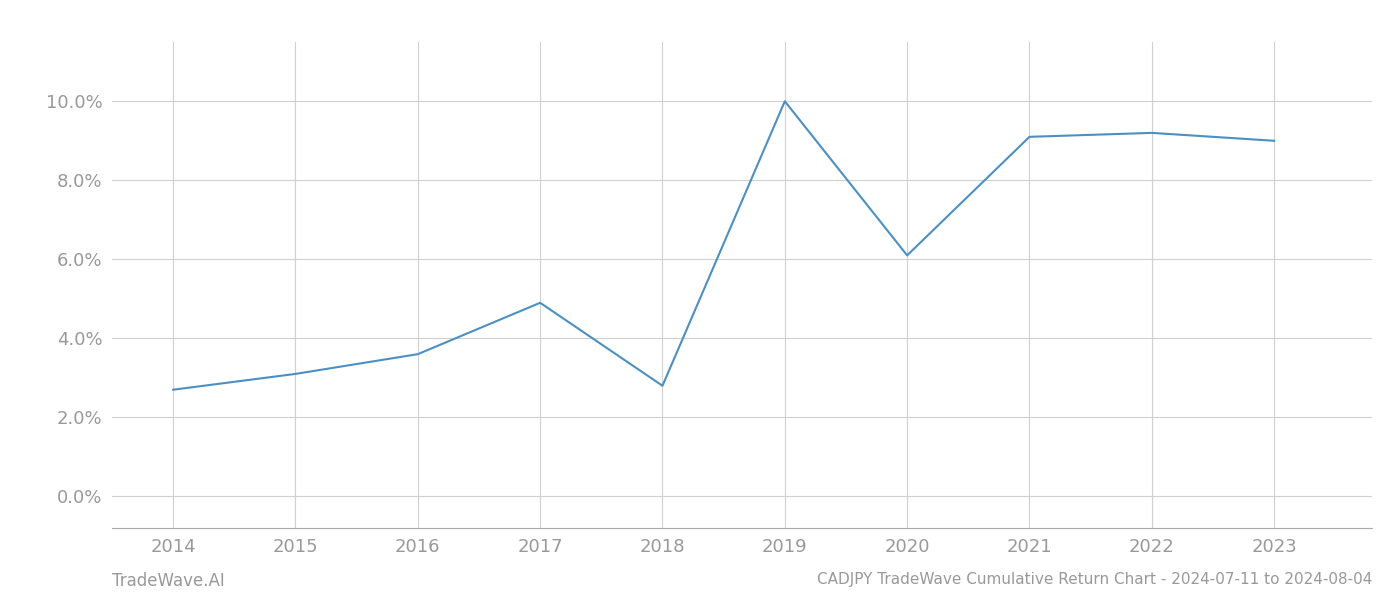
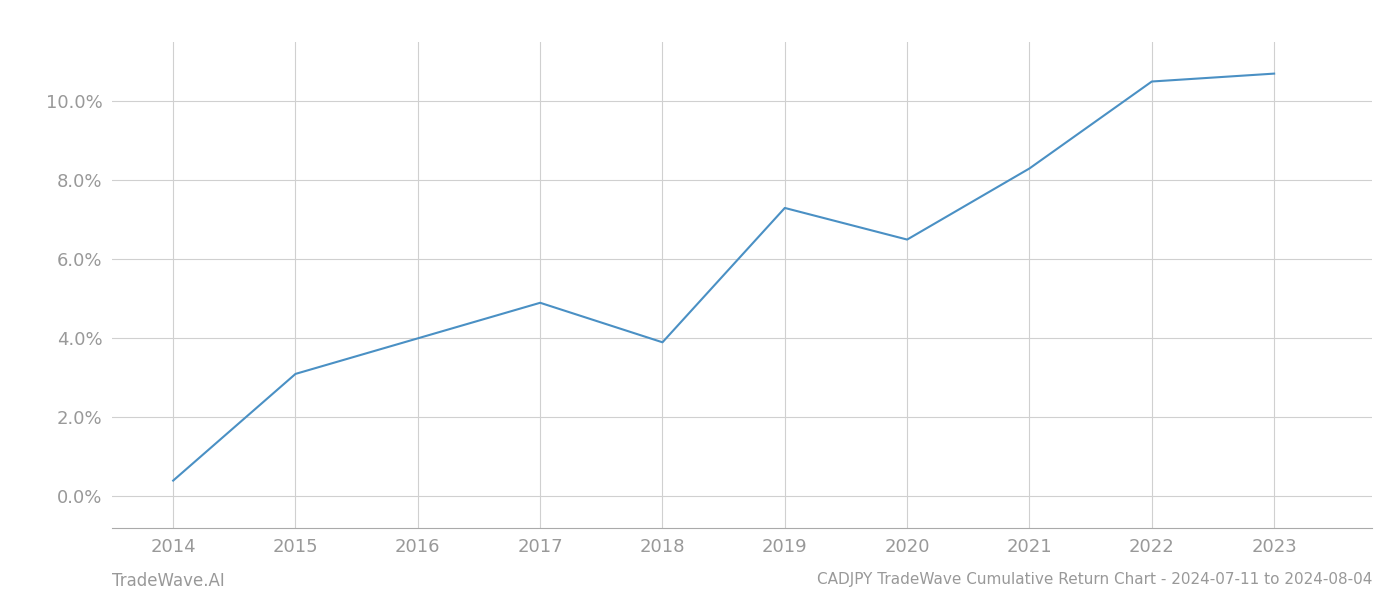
2014: 2.7% -> 0.4%
2016: 3.6% -> 4.0%
2018: 2.8% -> 3.9%
2019: 10.0% -> 7.3%
2020: 6.1% -> 6.5%
2021: 9.1% -> 8.3%
2022: 9.2% -> 10.5%
2023: 9.0% -> 10.7%
